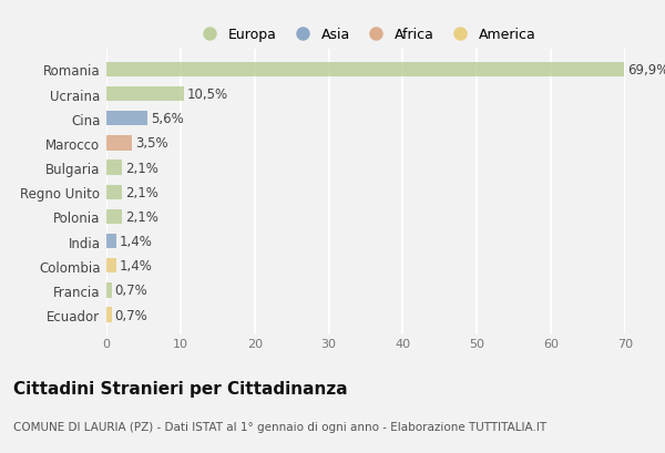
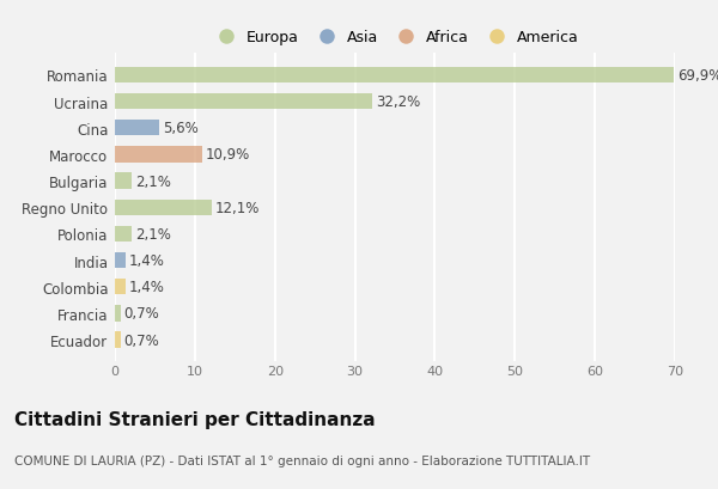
Ucraina: 10,5% -> 32,2%
Marocco: 3,5% -> 10,9%
Regno Unito: 2,1% -> 12,1%
